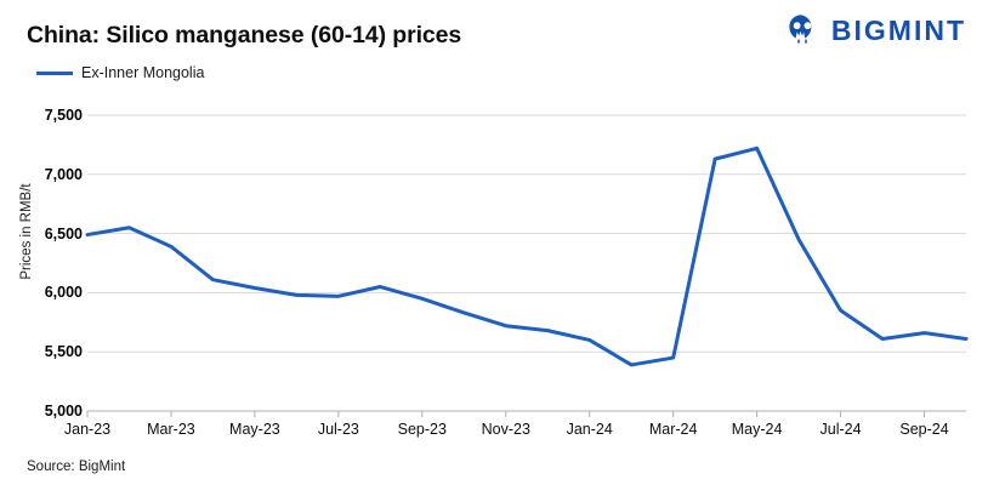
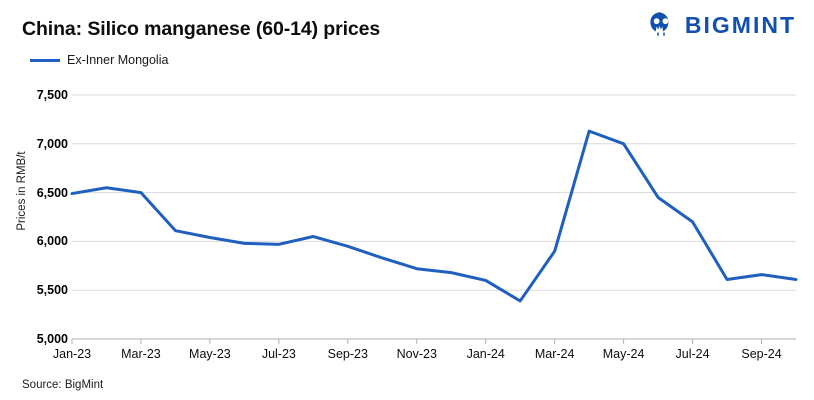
Mar-23: 6400 -> 6500
Mar-24: 5400 -> 5900
May-24: 7200 -> 7000
Jul-24: 5800 -> 6200
